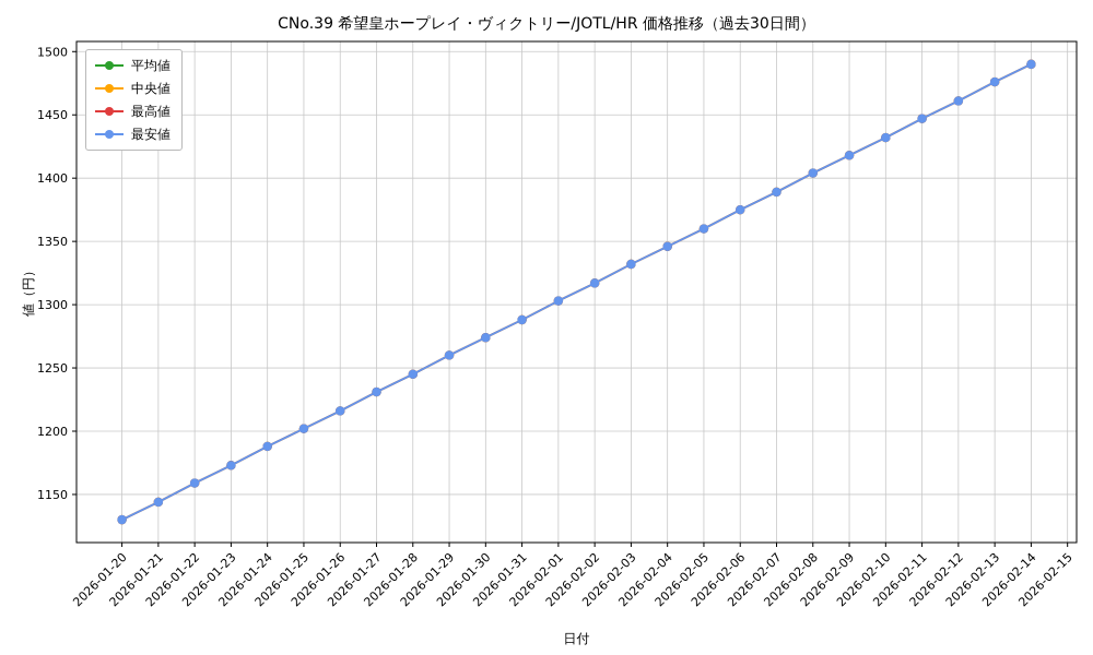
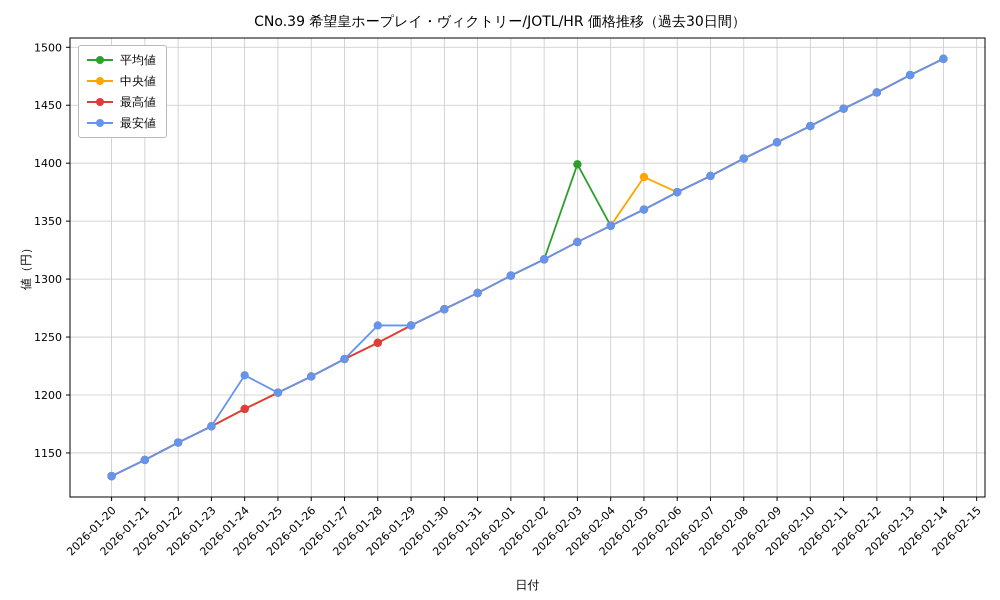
最安値/2026-01-24: 1188 -> 1217
最安値/2026-01-28: 1245 -> 1260
平均値/2026-02-03: 1332 -> 1399
中央値/2026-02-05: 1360 -> 1388
